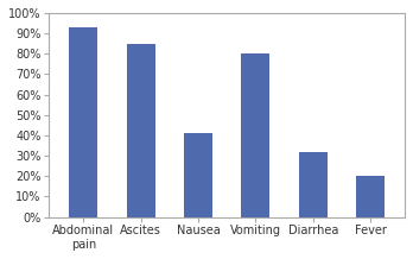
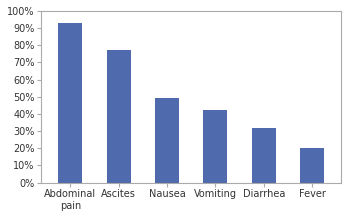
Ascites: 85% -> 77%
Nausea: 41% -> 49%
Vomiting: 80% -> 42%
